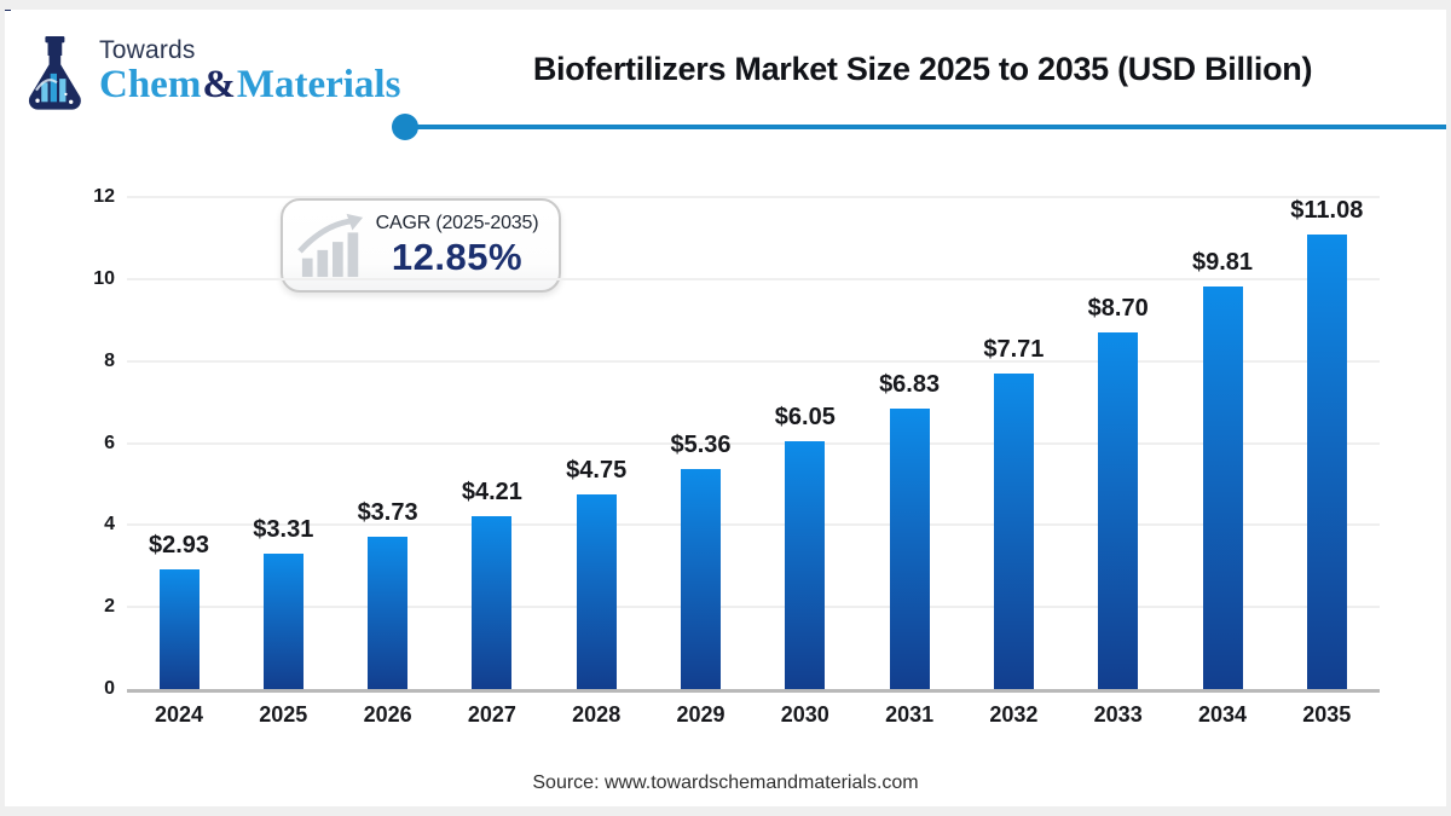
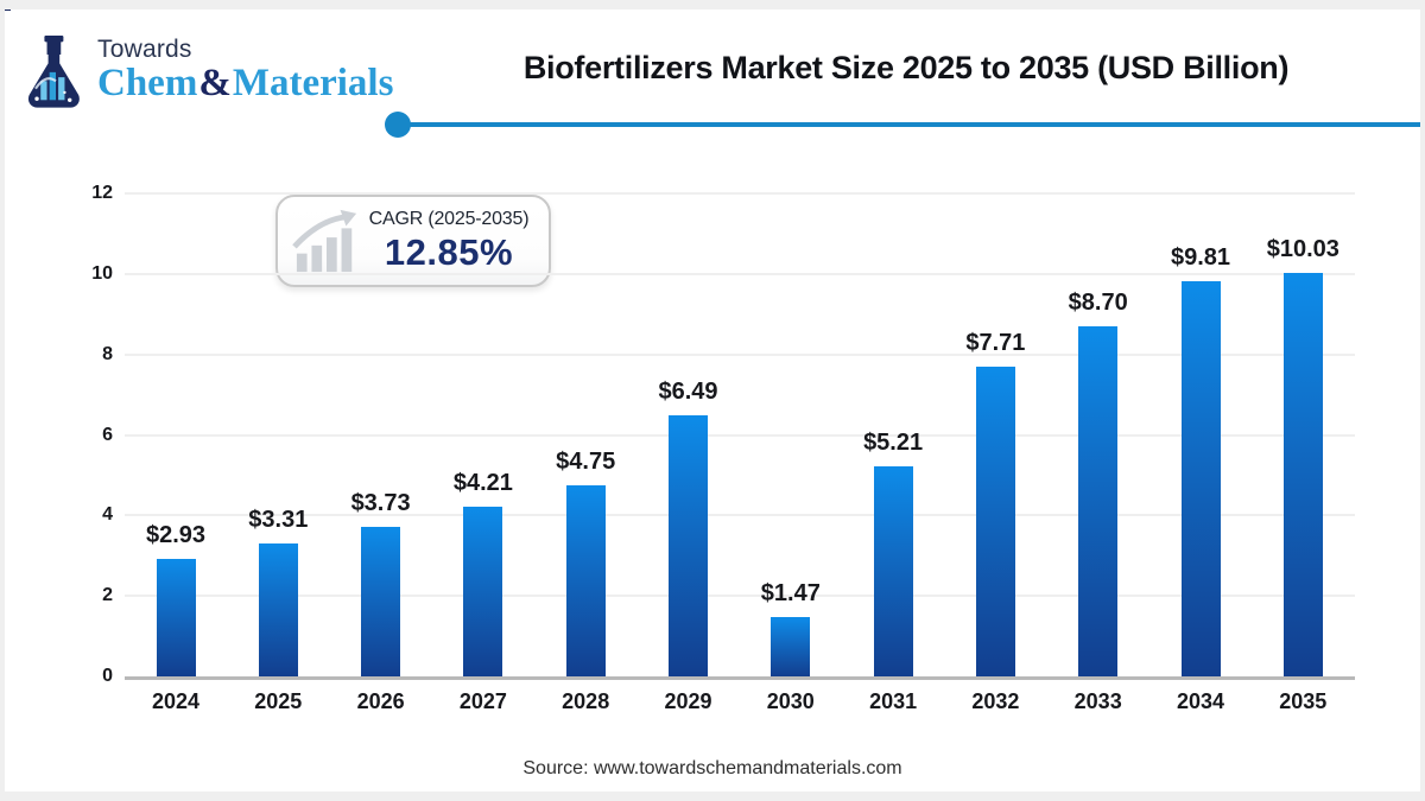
2029: $5.36 -> $6.49
2030: $6.05 -> $1.47
2031: $6.83 -> $5.21
2035: $11.08 -> $10.03
